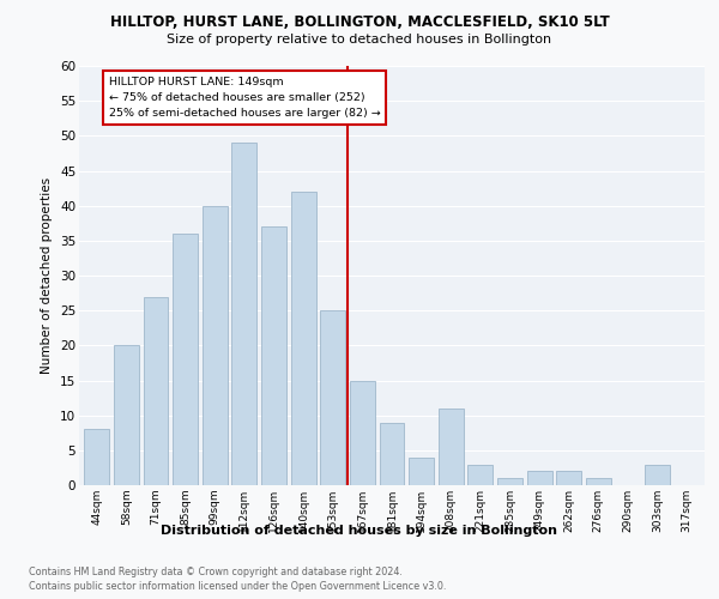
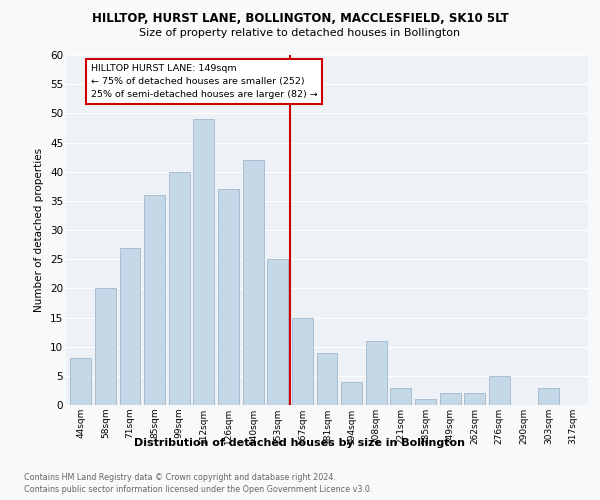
276sqm: 1 -> 5
